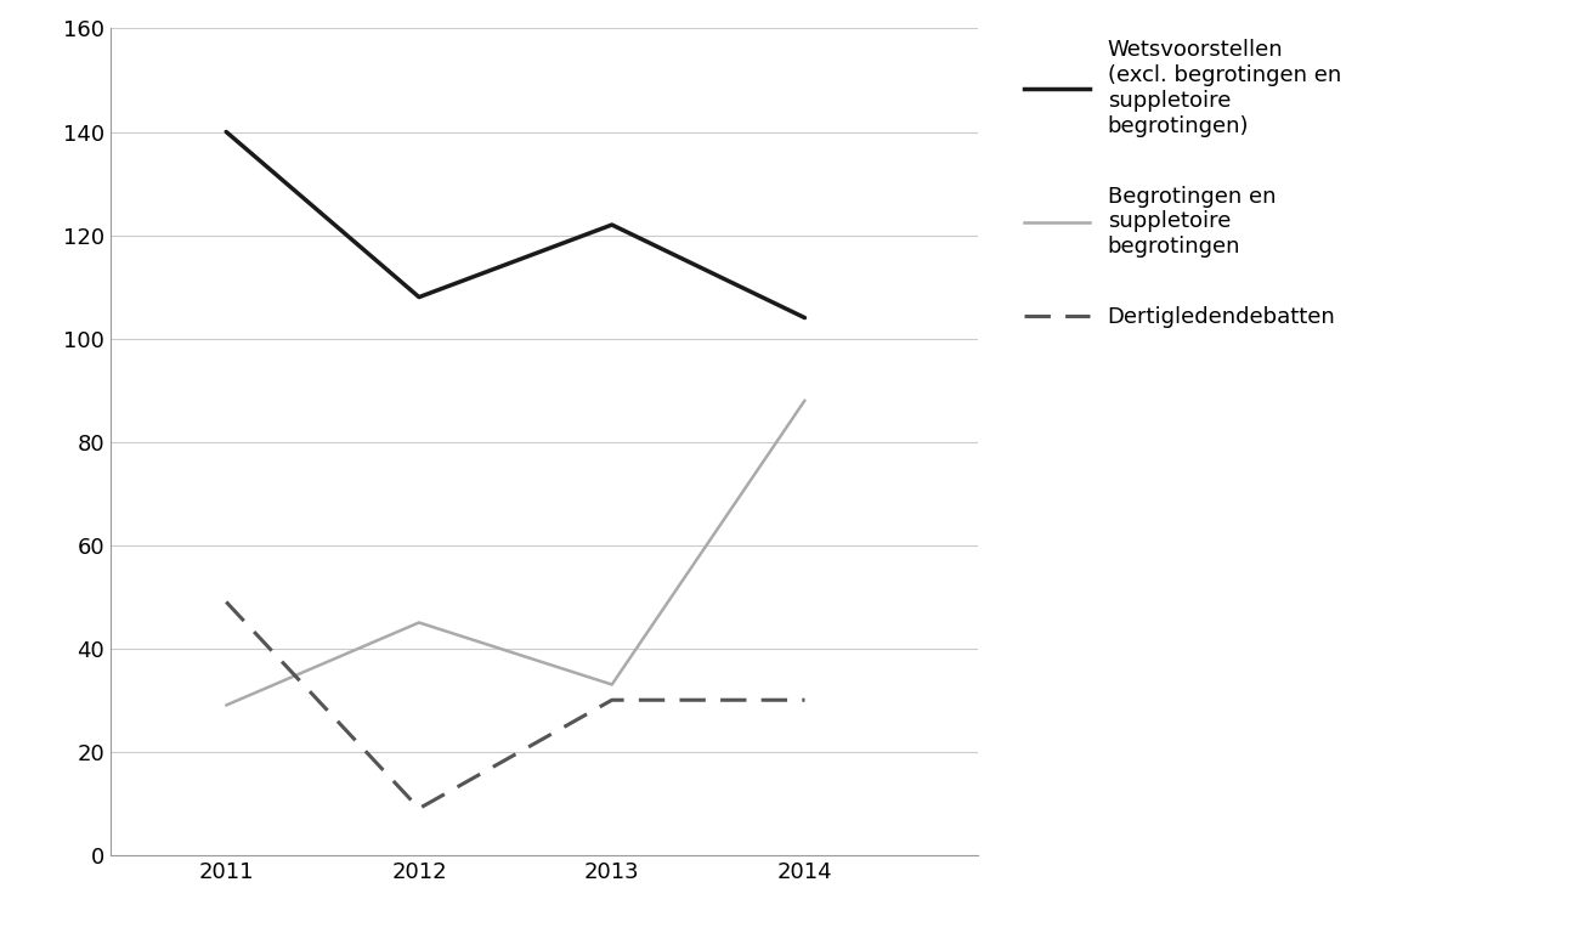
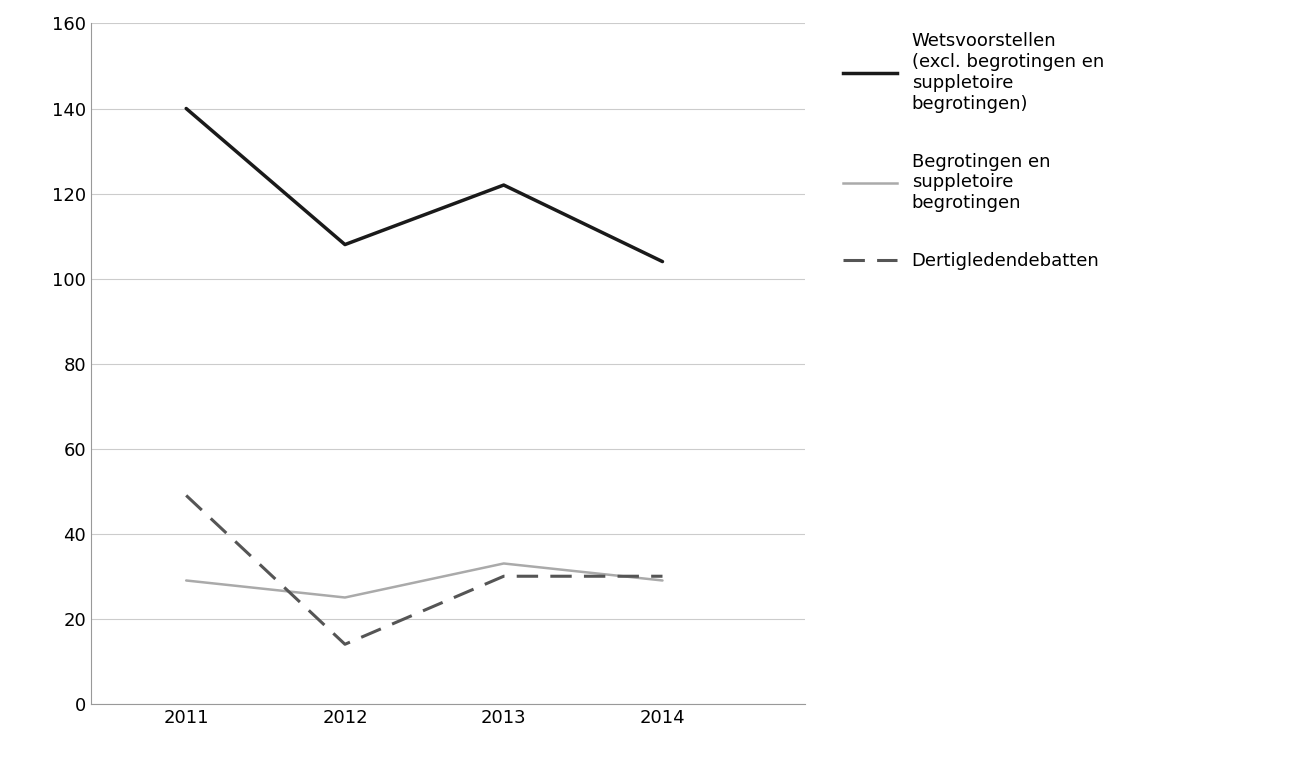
Begrotingen en suppletoire begrotingen/2012: 45 -> 25
Dertigledendebatten/2012: 9 -> 14
Begrotingen en suppletoire begrotingen/2014: 88 -> 29
